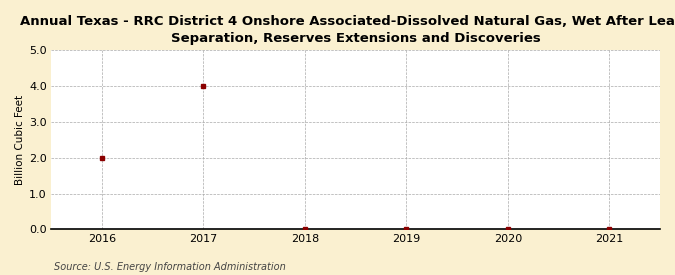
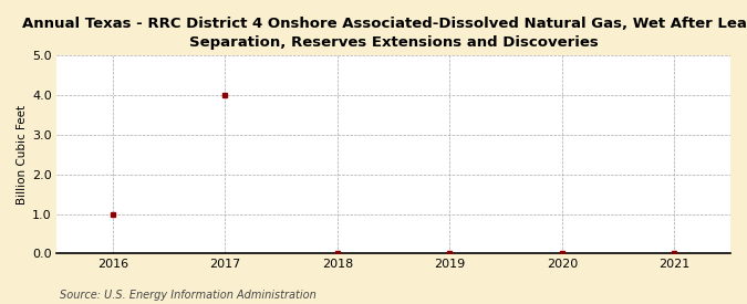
2016: 2 -> 1
